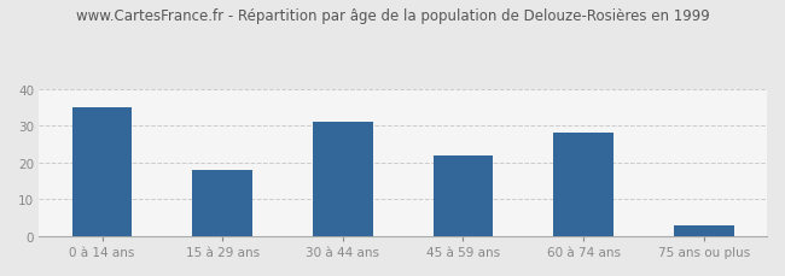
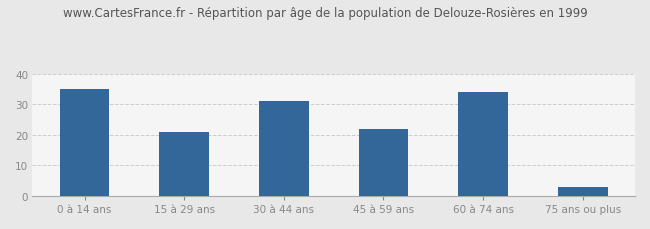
15 à 29 ans: 18 -> 21
60 à 74 ans: 28 -> 34
